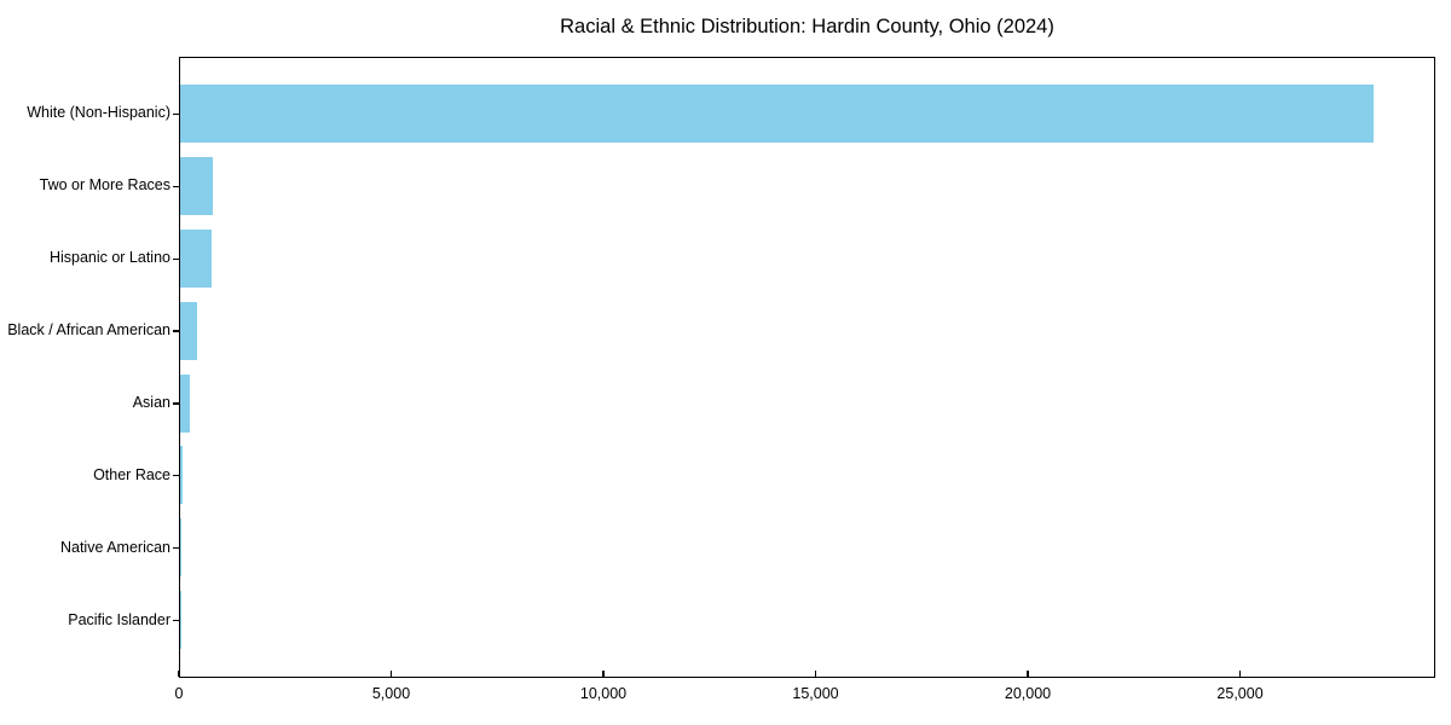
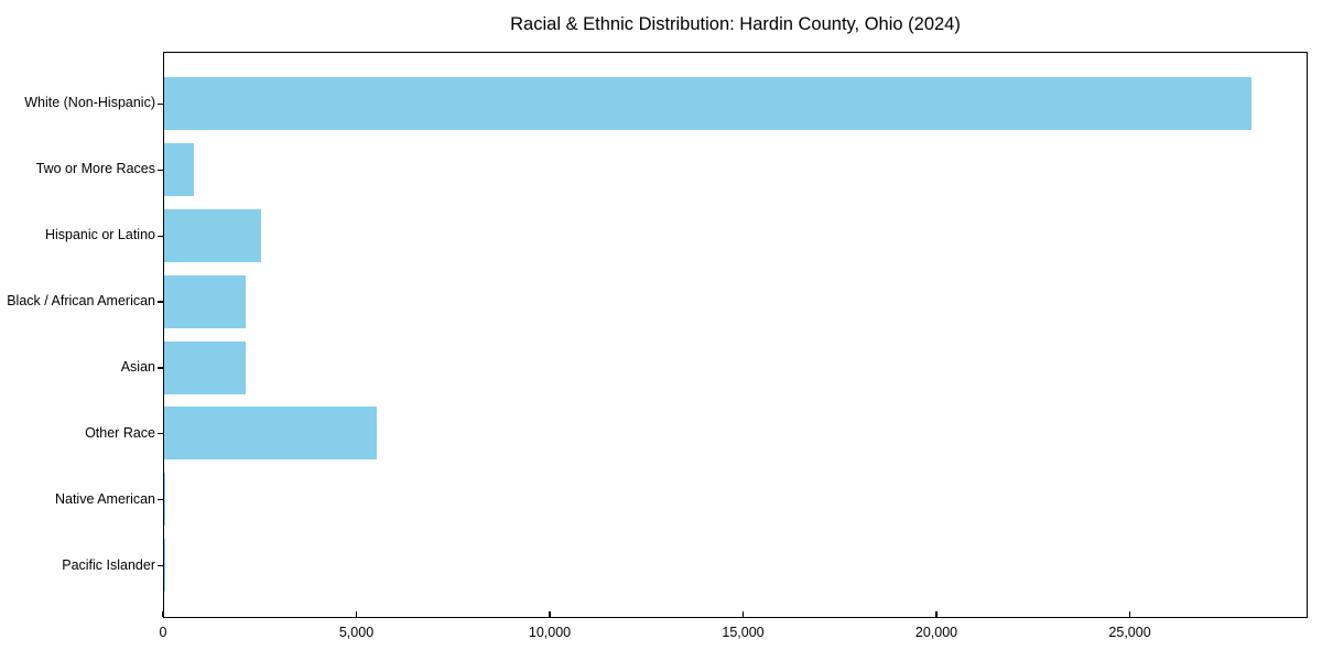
Hispanic or Latino: 800 -> 2500
Black / African American: 400 -> 2100
Asian: 200 -> 2100
Other Race: 100 -> 5500
